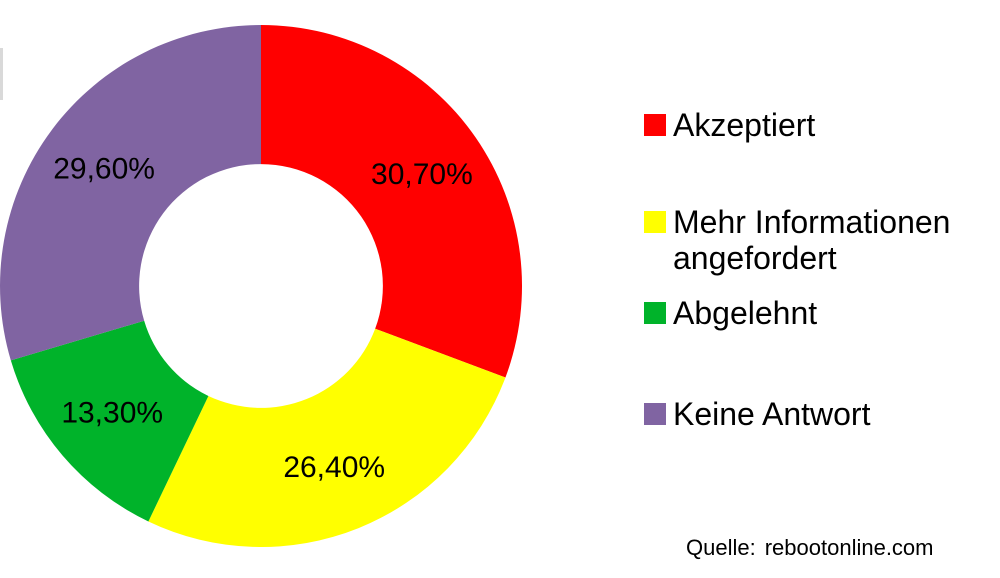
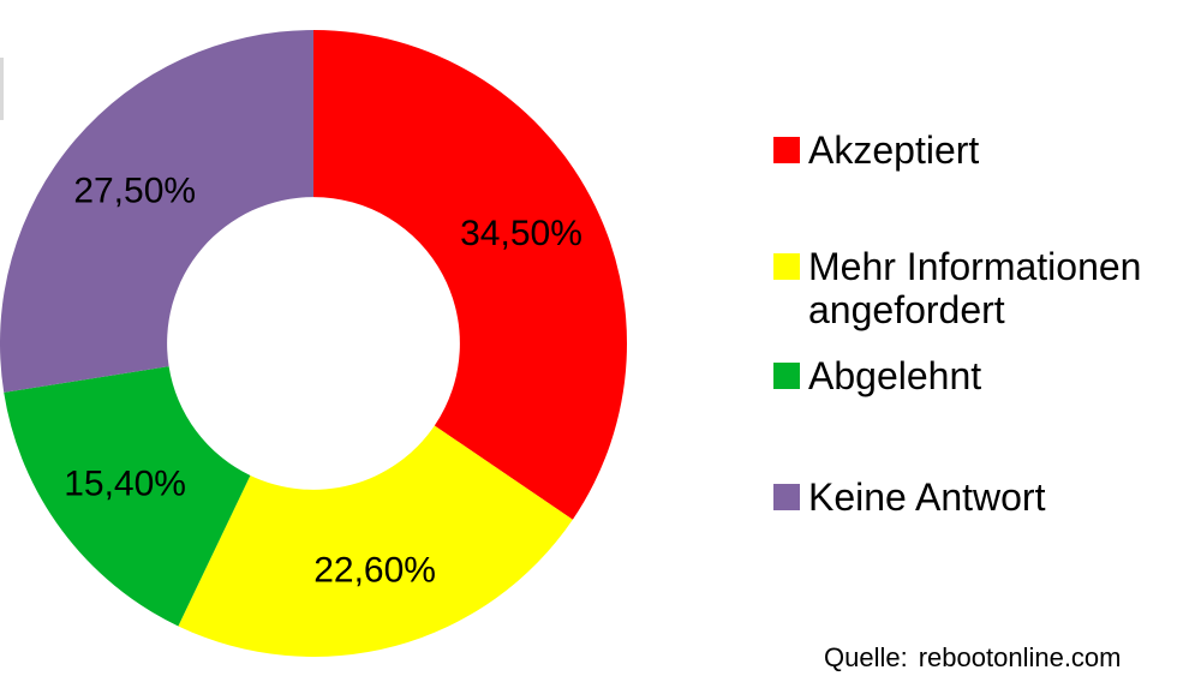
Akzeptiert: 30,70% -> 34,50%
Mehr Informationen angefordert: 26,40% -> 22,60%
Abgelehnt: 13,30% -> 15,40%
Keine Antwort: 29,60% -> 27,50%
